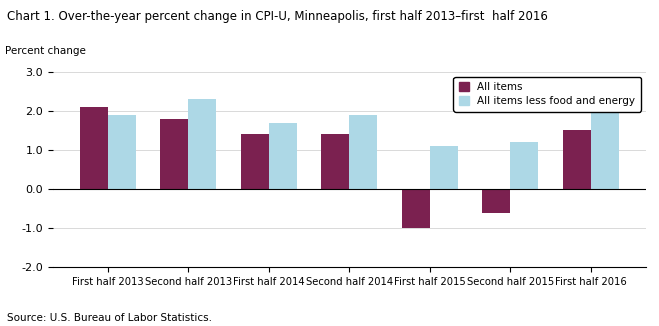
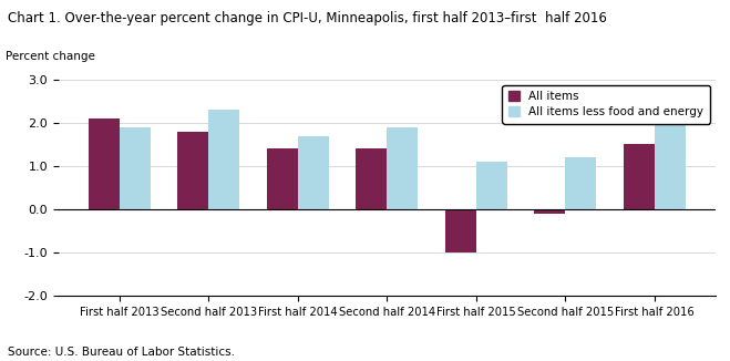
All items/Second half 2015: -0.6 -> -0.1
